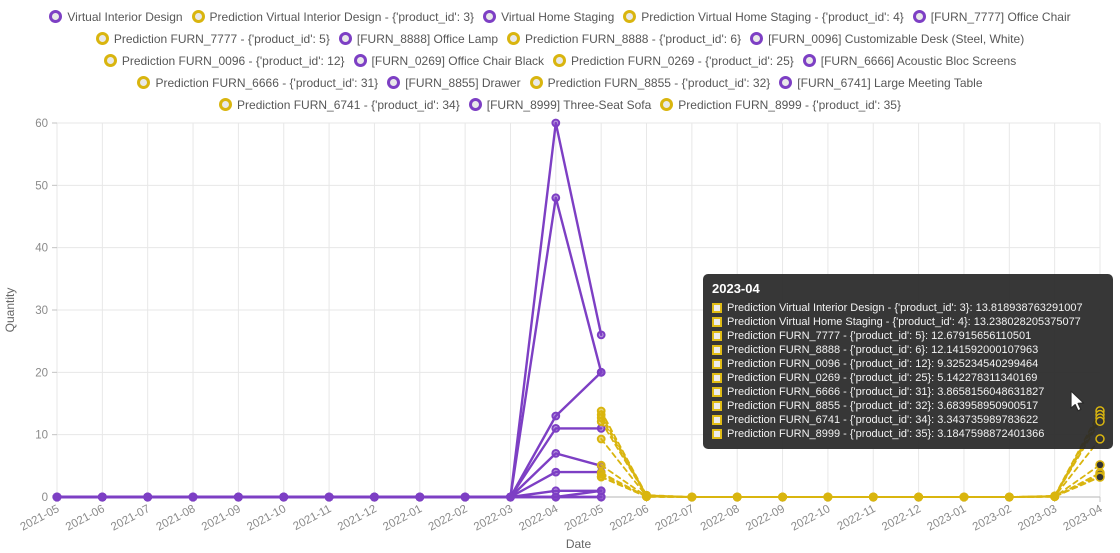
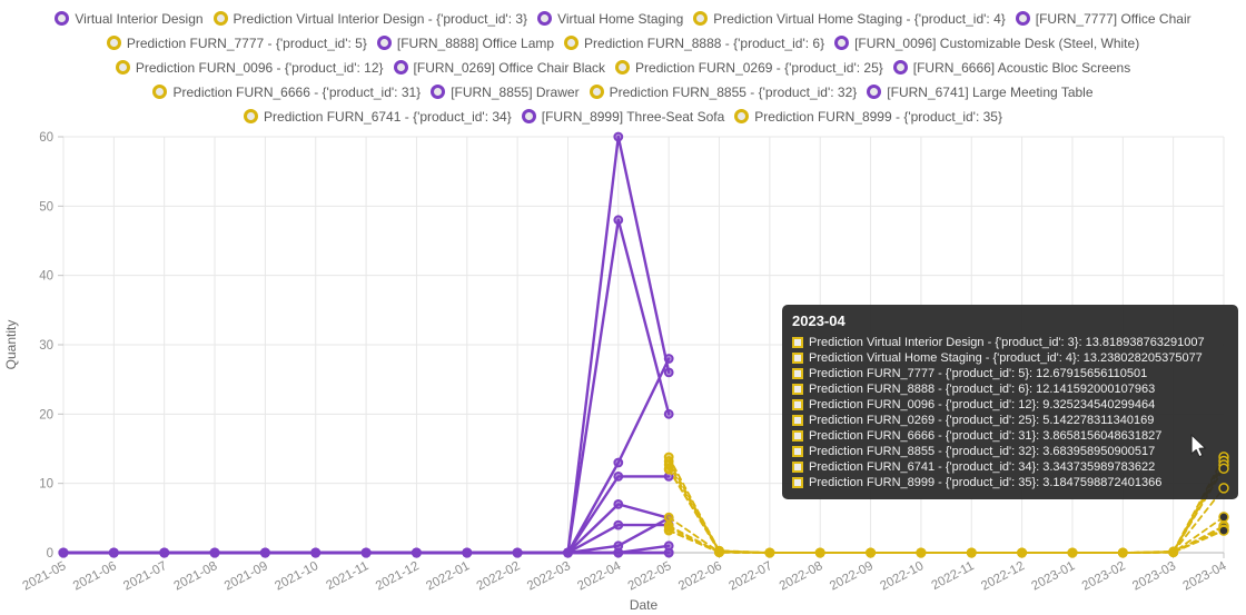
[FURN_7777] Office Chair/2022-05: 20 -> 28
[FURN_6666] Acoustic Bloc Screens/2022-05: 1 -> 5
Prediction FURN_0096 - {'product_id': 12}/2022-05: 9 -> 12
